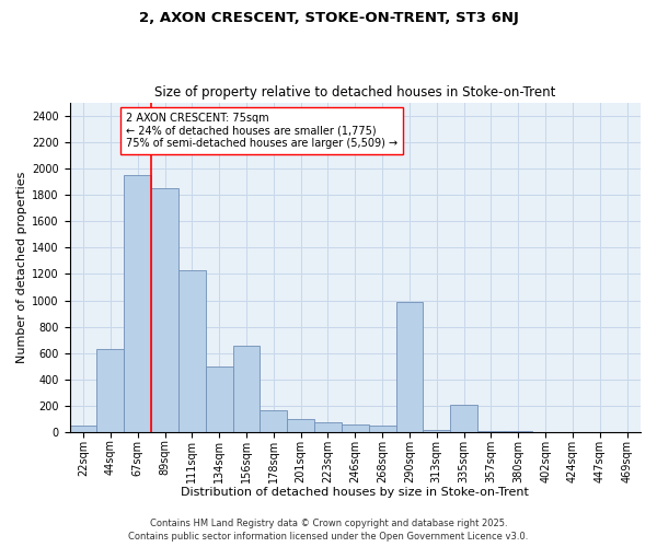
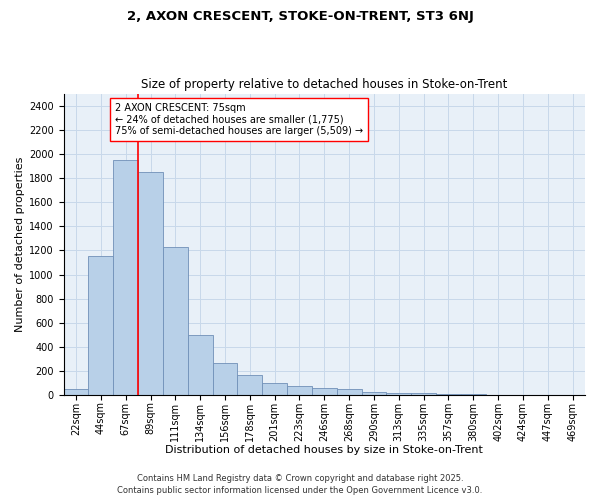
44sqm: 630 -> 1150
156sqm: 660 -> 270
290sqm: 990 -> 30
335sqm: 210 -> 20
